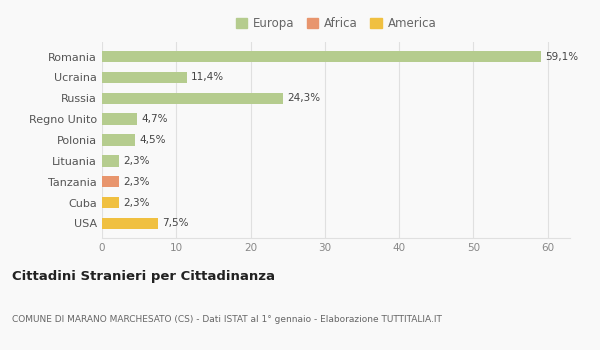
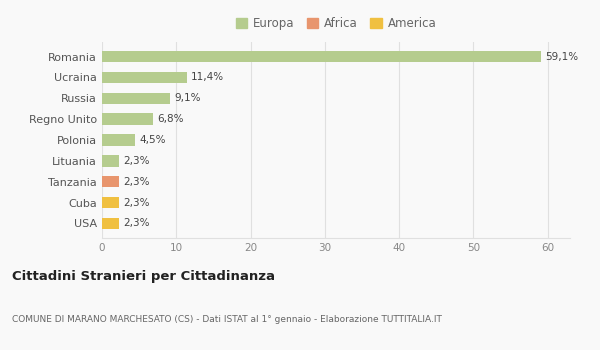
Russia: 24,3% -> 9,1%
Regno Unito: 4,7% -> 6,8%
USA: 7,5% -> 2,3%
